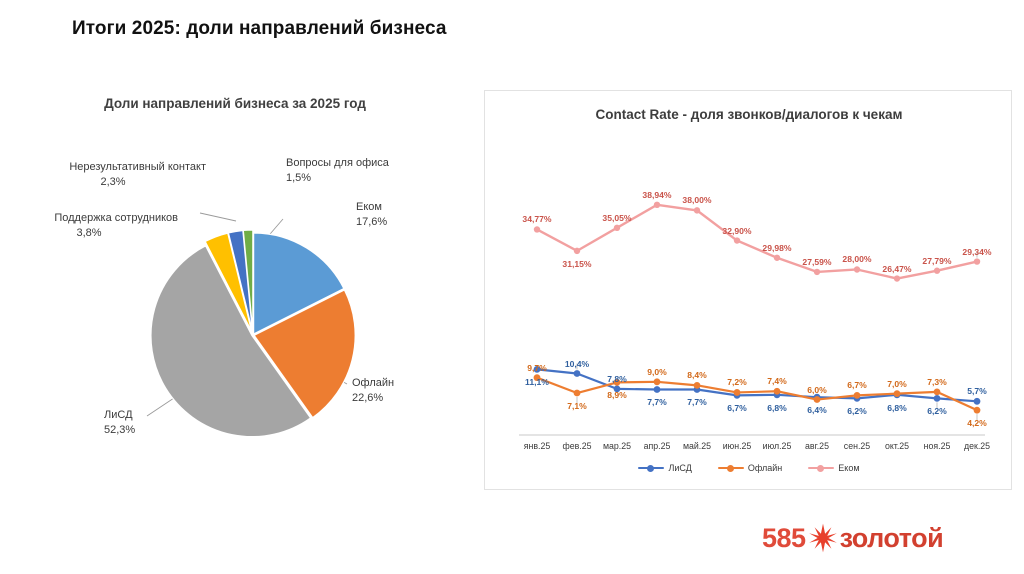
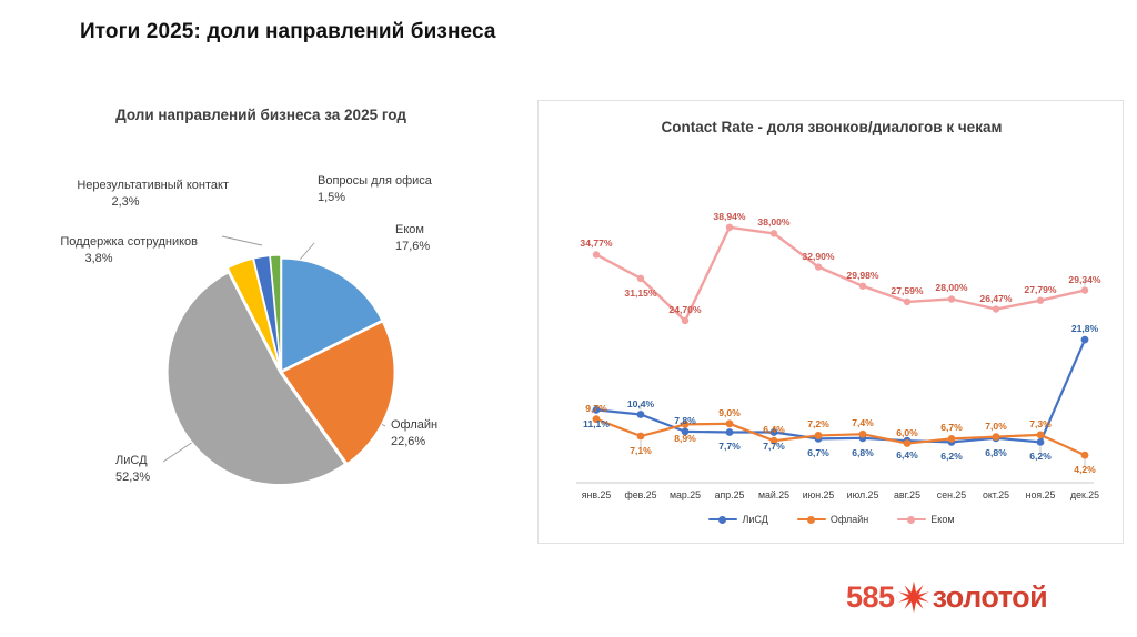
Contact Rate - доля звонков/диалогов к чекам/Еком/мар.25: 35,05% -> 24,70%
Contact Rate - доля звонков/диалогов к чекам/Офлайн/май.25: 8,4% -> 6,4%
Contact Rate - доля звонков/диалогов к чекам/ЛиСД/дек.25: 5,7% -> 21,8%
